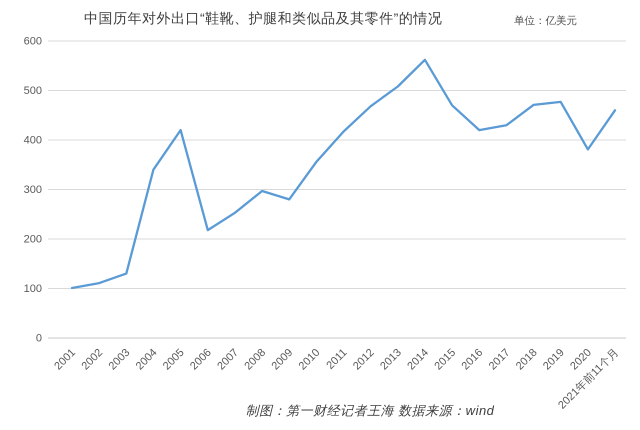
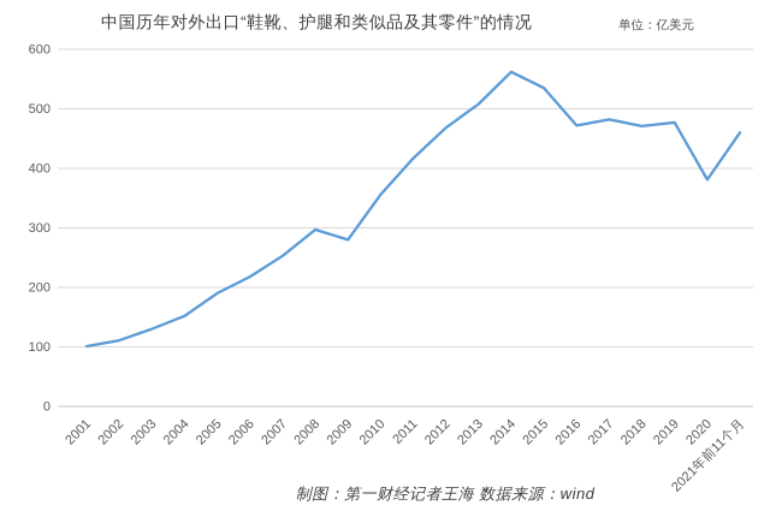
2004: 340 -> 150
2005: 420 -> 190
2015: 470 -> 540
2016: 420 -> 470
2017: 430 -> 480
